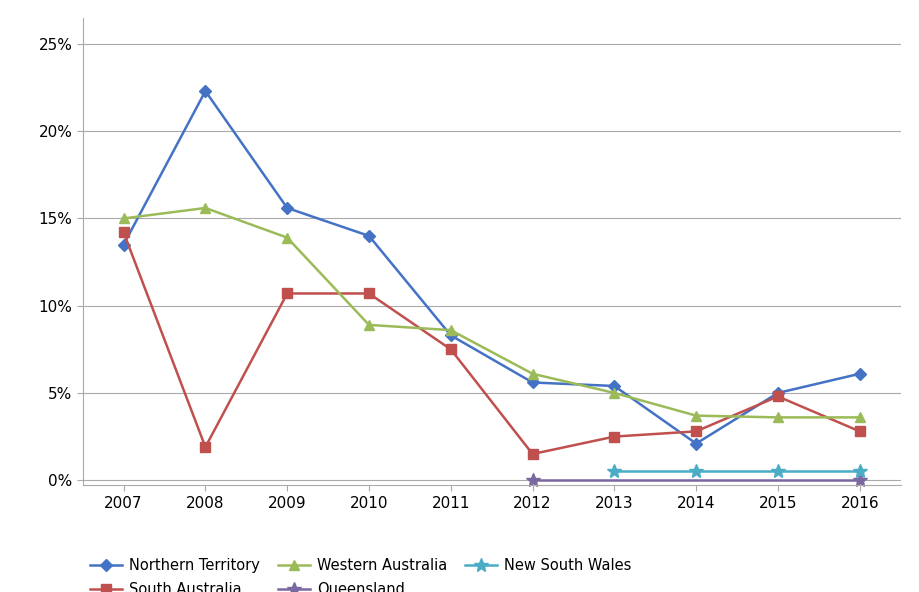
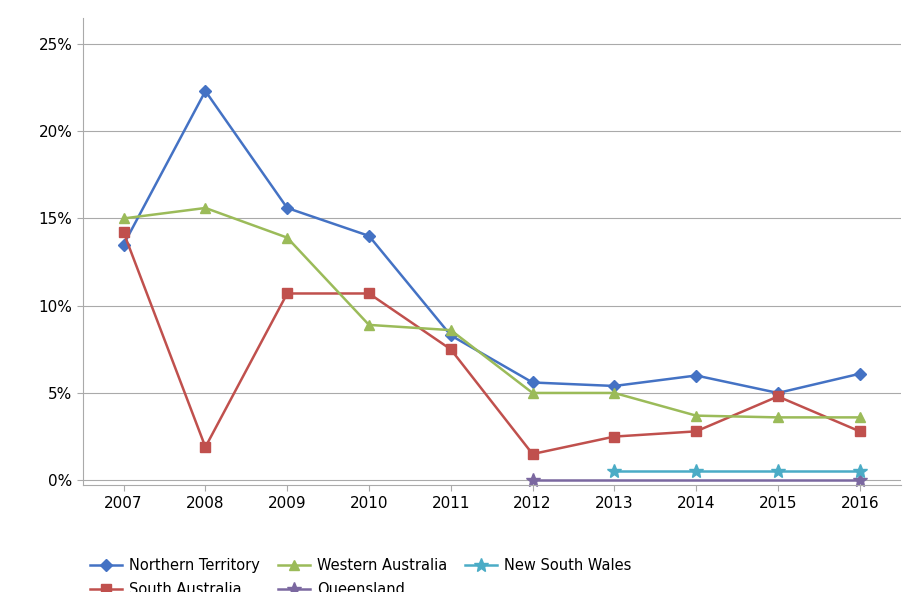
Western Australia/2012: 6.1% -> 5.0%
Northern Territory/2014: 2.1% -> 6.0%
